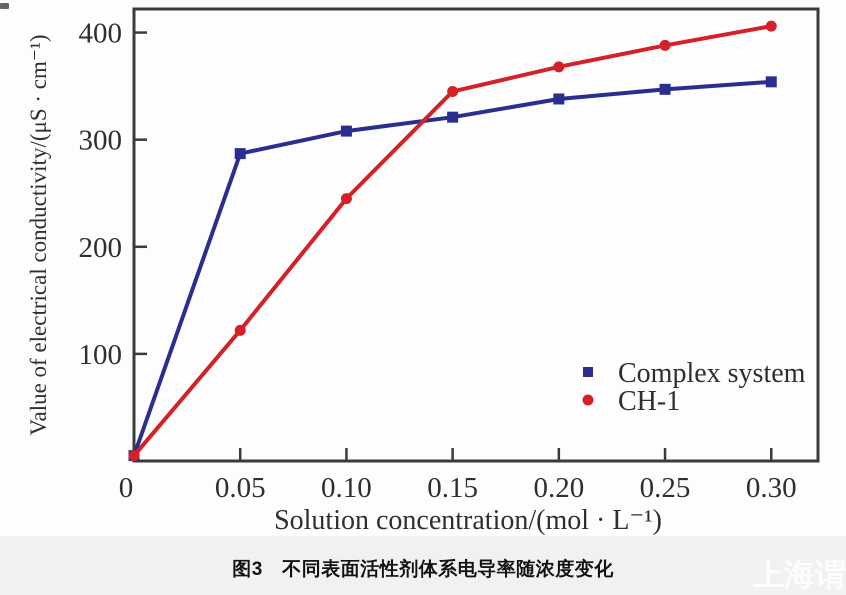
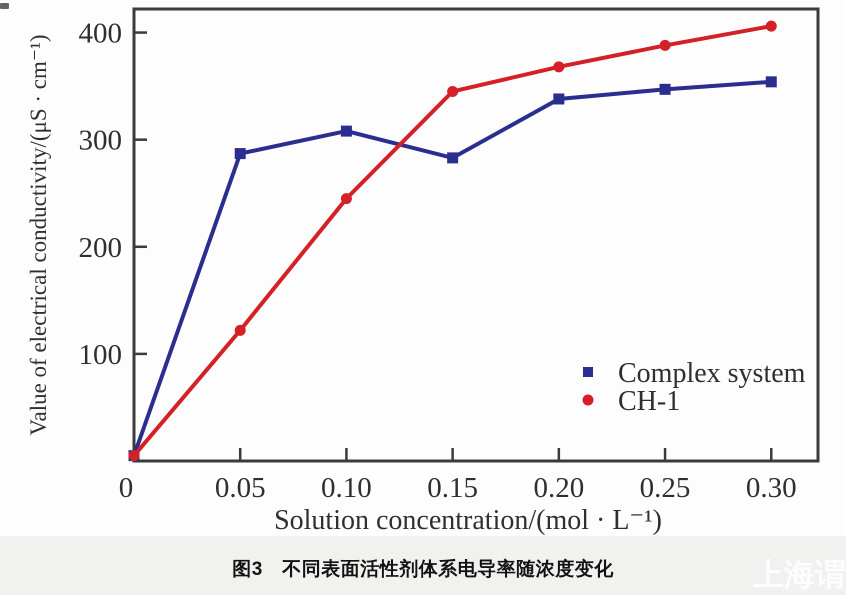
Complex system/0.15: 321 -> 283
